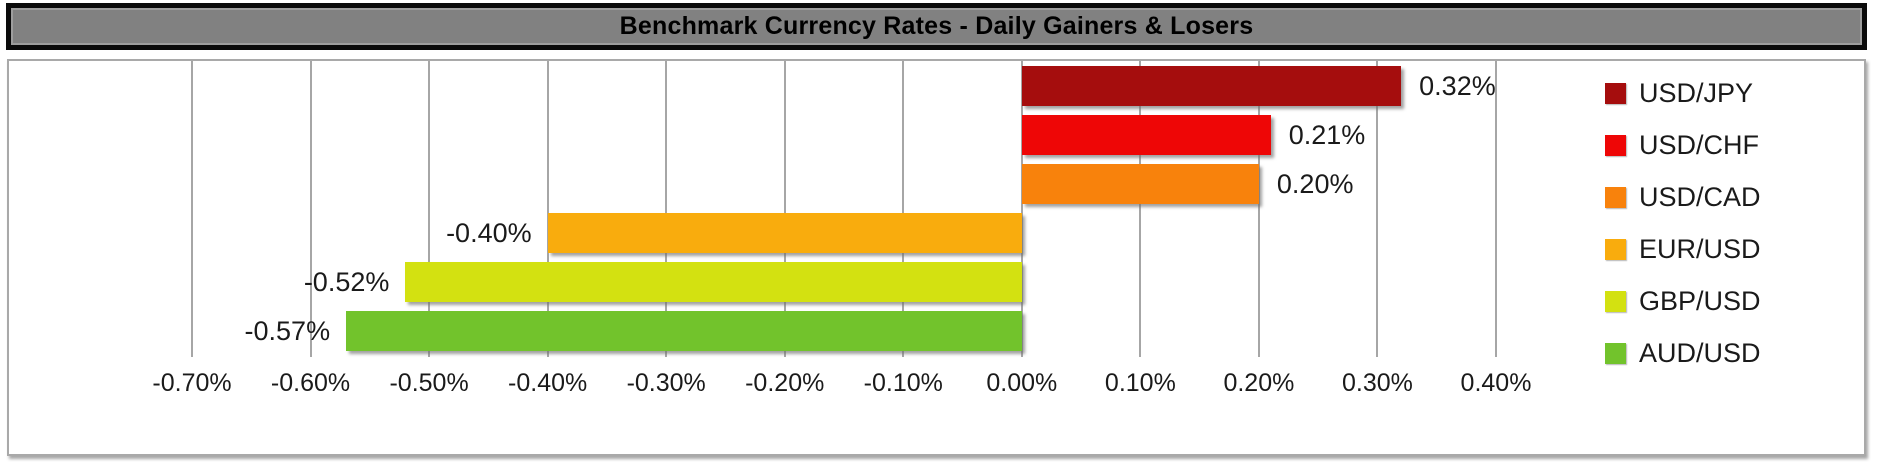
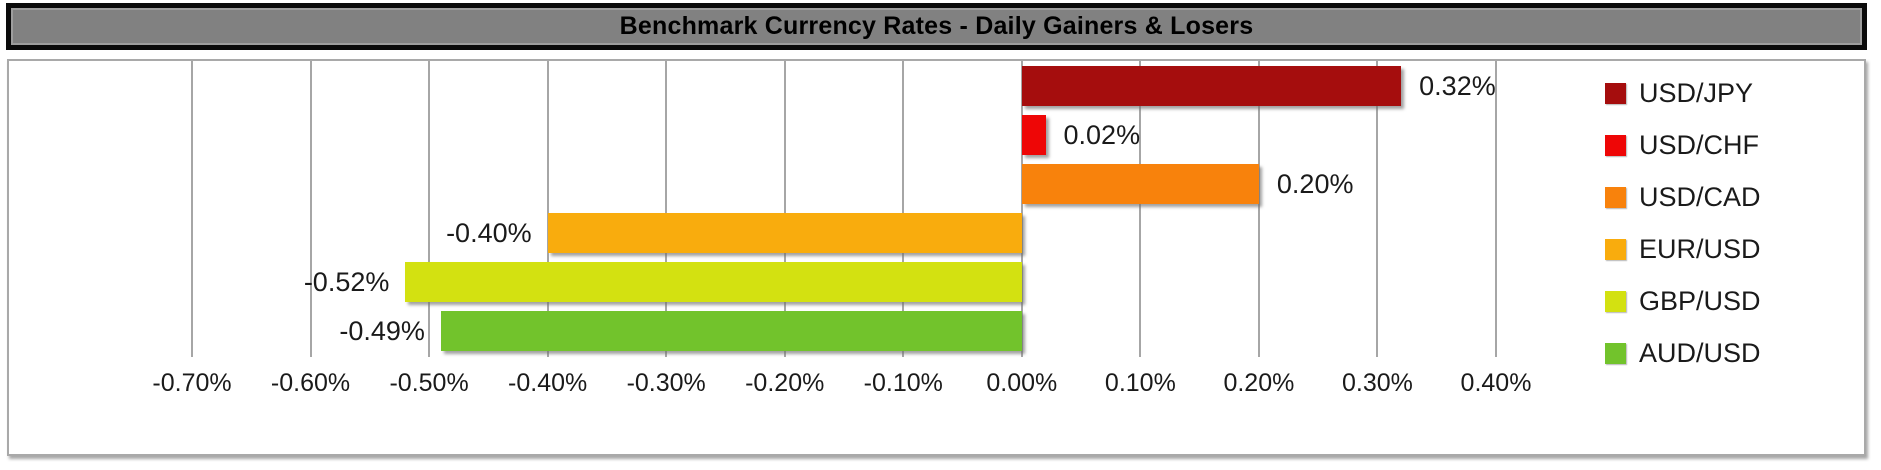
USD/CHF: 0.21% -> 0.02%
AUD/USD: -0.57% -> -0.49%
